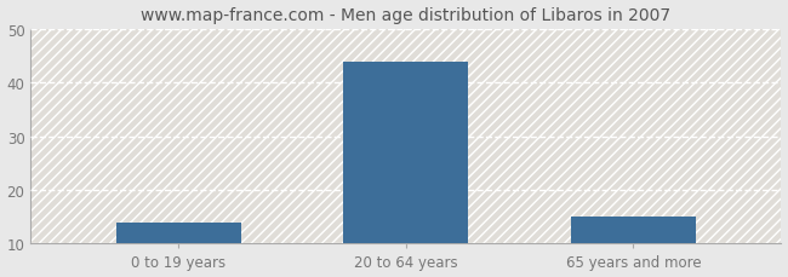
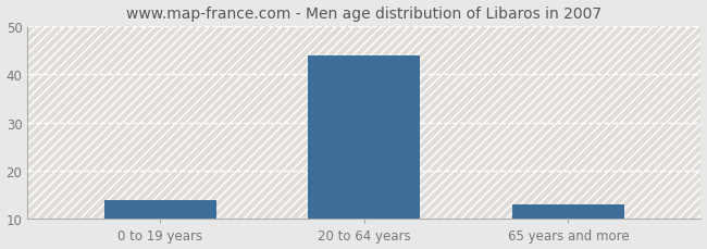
65 years and more: 15 -> 13
